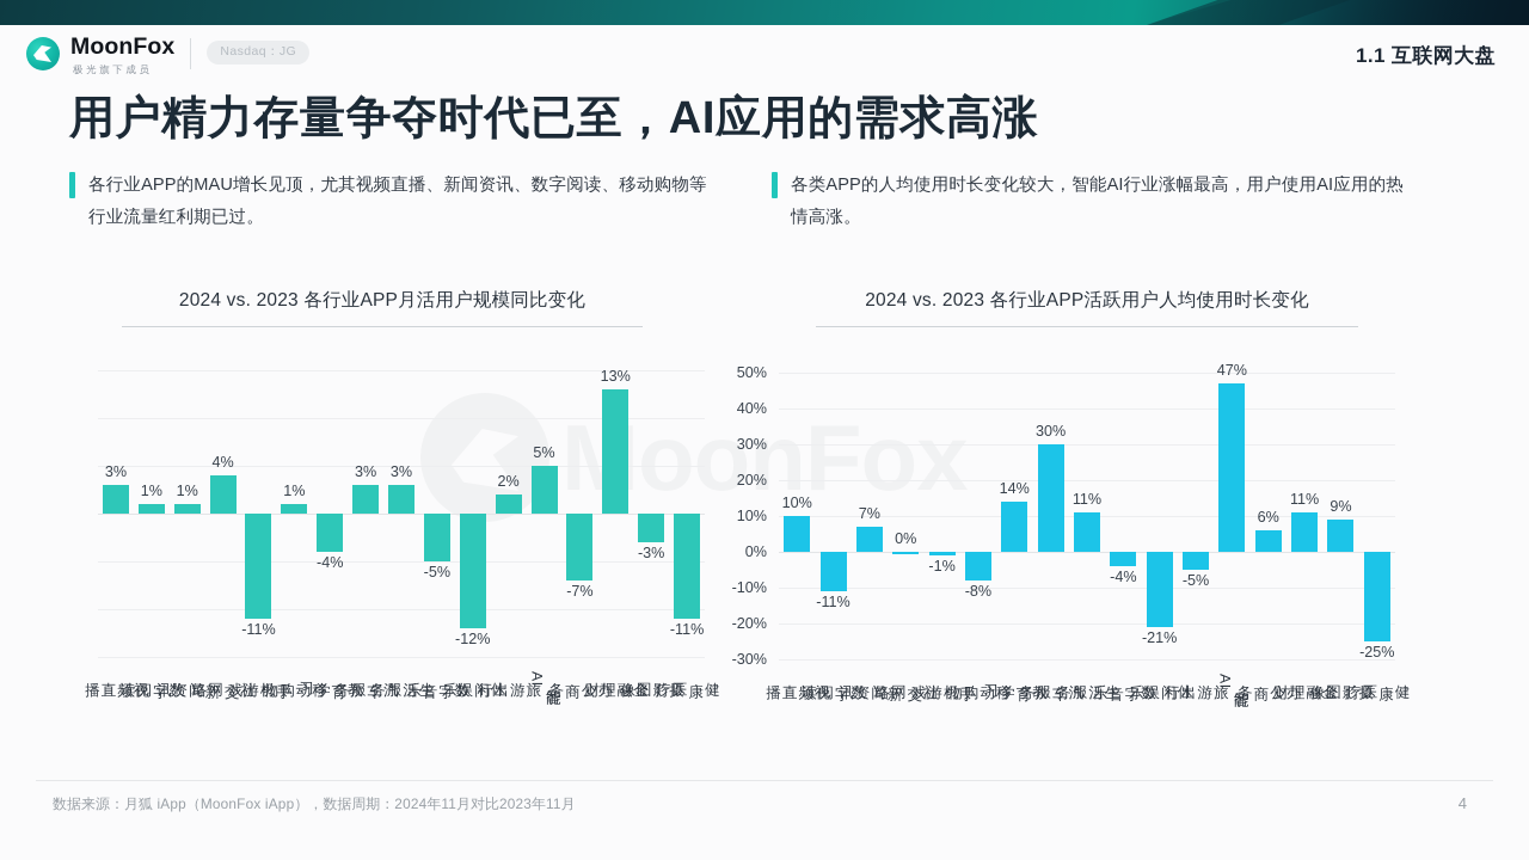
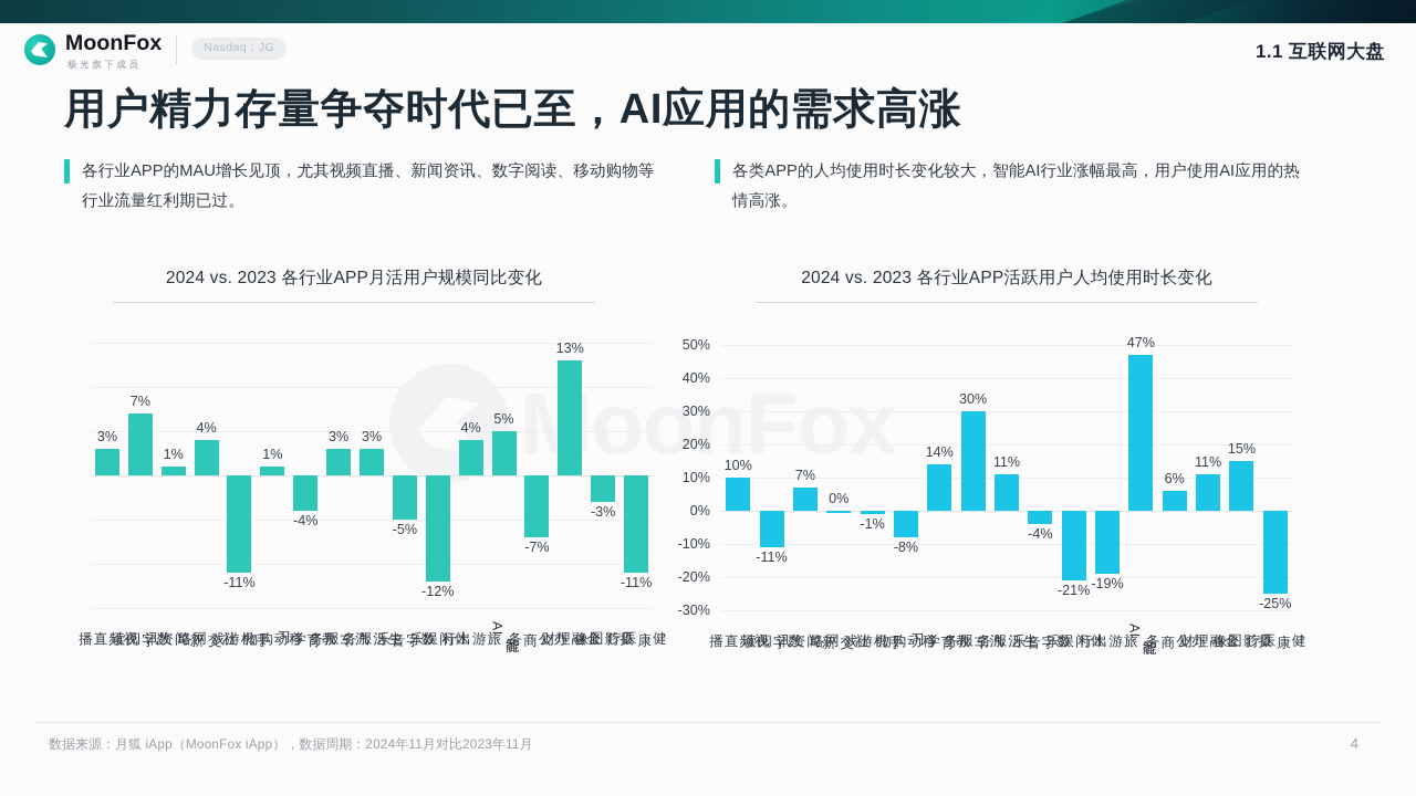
2024 vs. 2023 各行业APP月活用户规模同比变化/数字阅读: 1% -> 7%
2024 vs. 2023 各行业APP月活用户规模同比变化/旅游出行: 2% -> 4%
2024 vs. 2023 各行业APP活跃用户人均使用时长变化/旅游出行: -5% -> -19%
2024 vs. 2023 各行业APP活跃用户人均使用时长变化/摄影图像: 9% -> 15%
